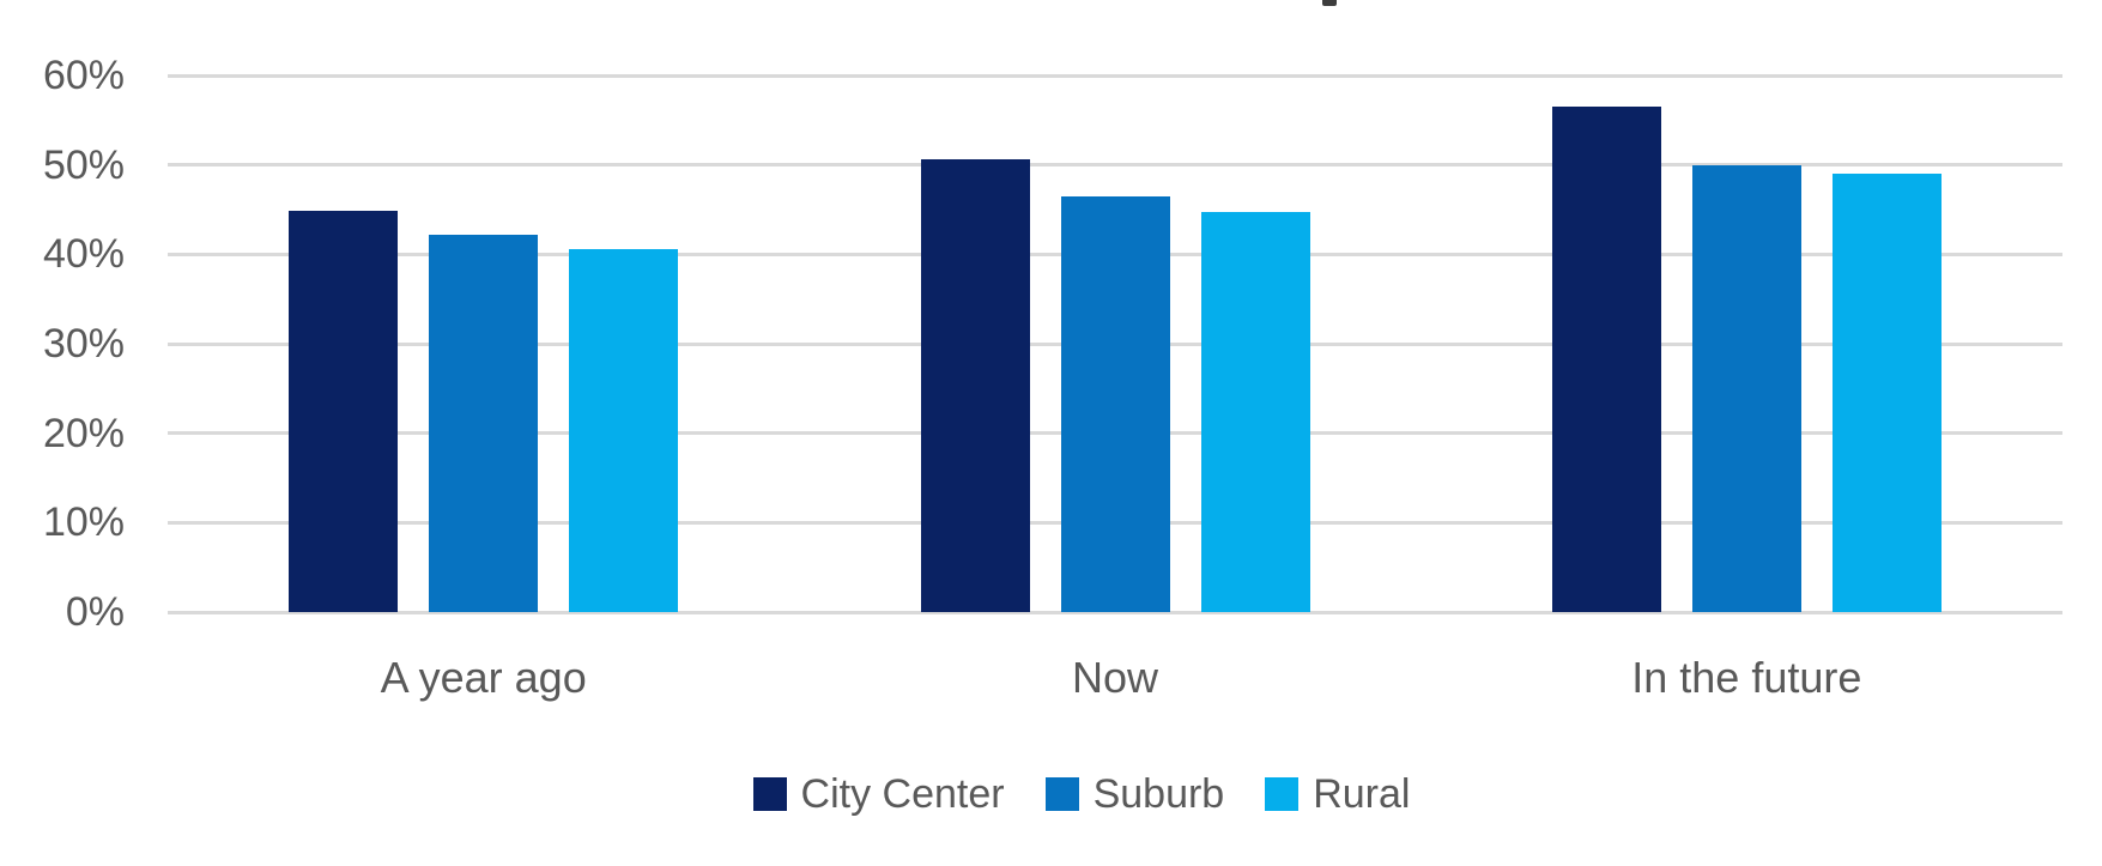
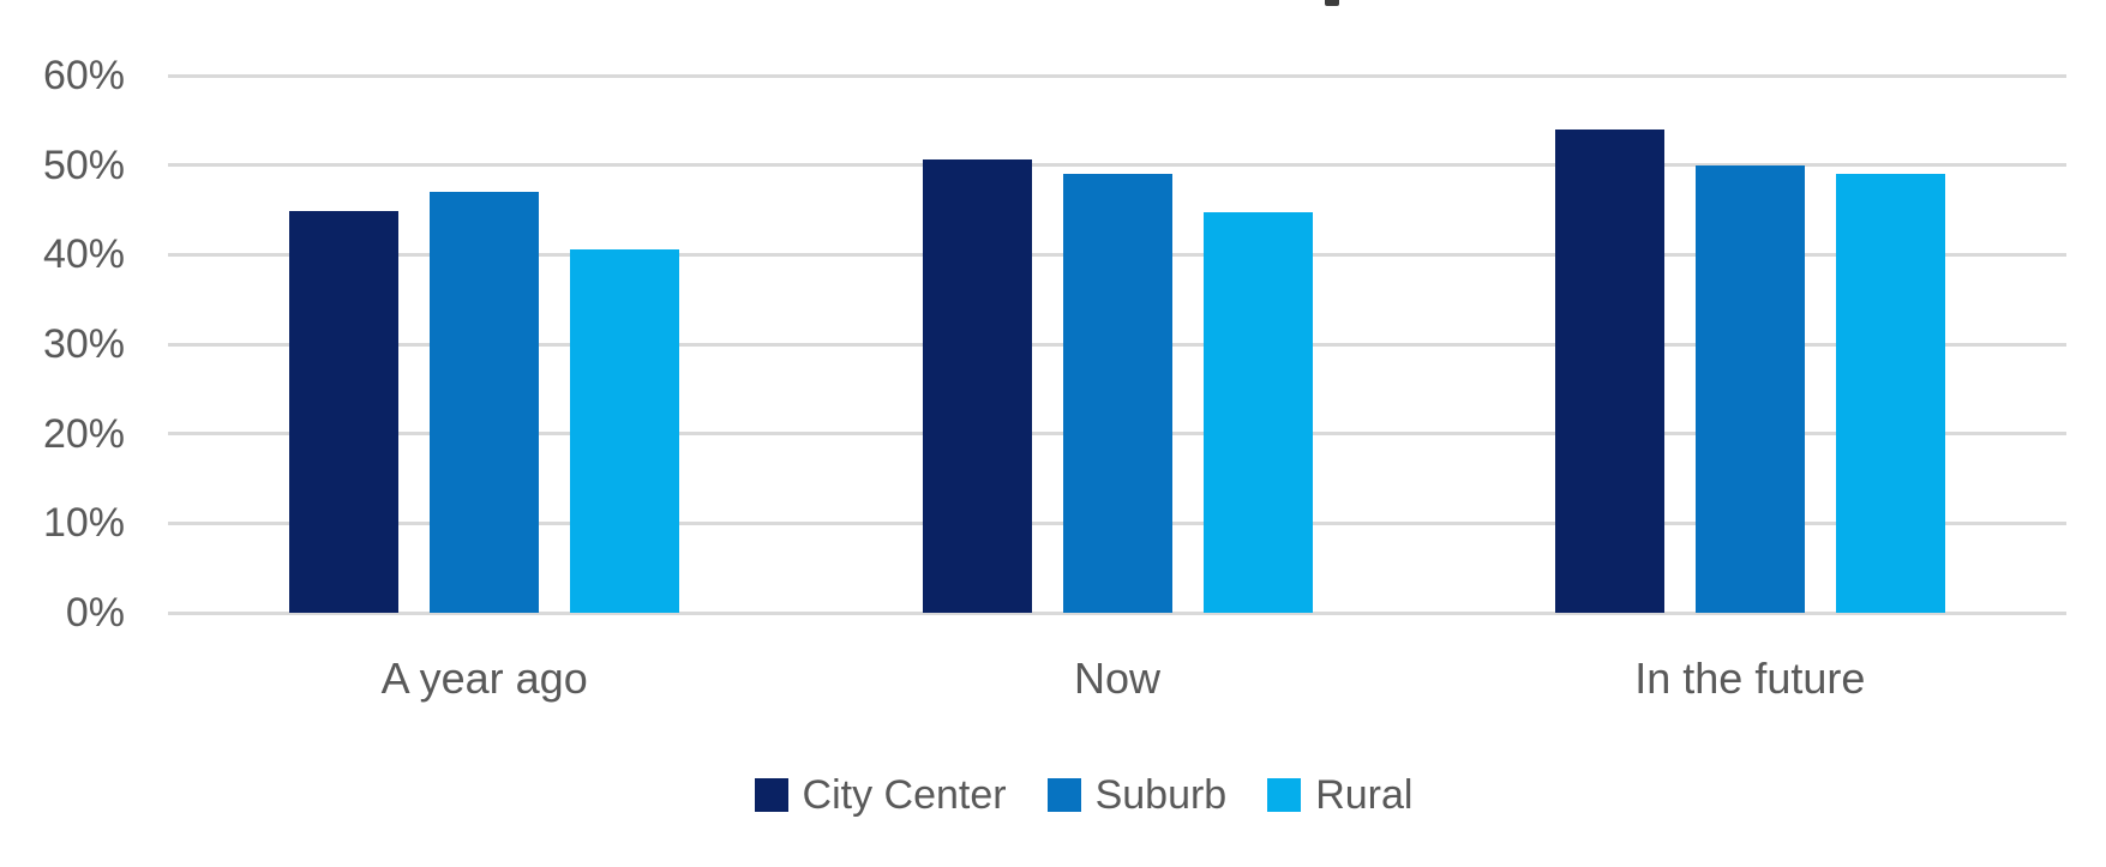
Suburb/A year ago: 42% -> 47%
Suburb/Now: 46% -> 49%
City Center/In the future: 56% -> 54%
